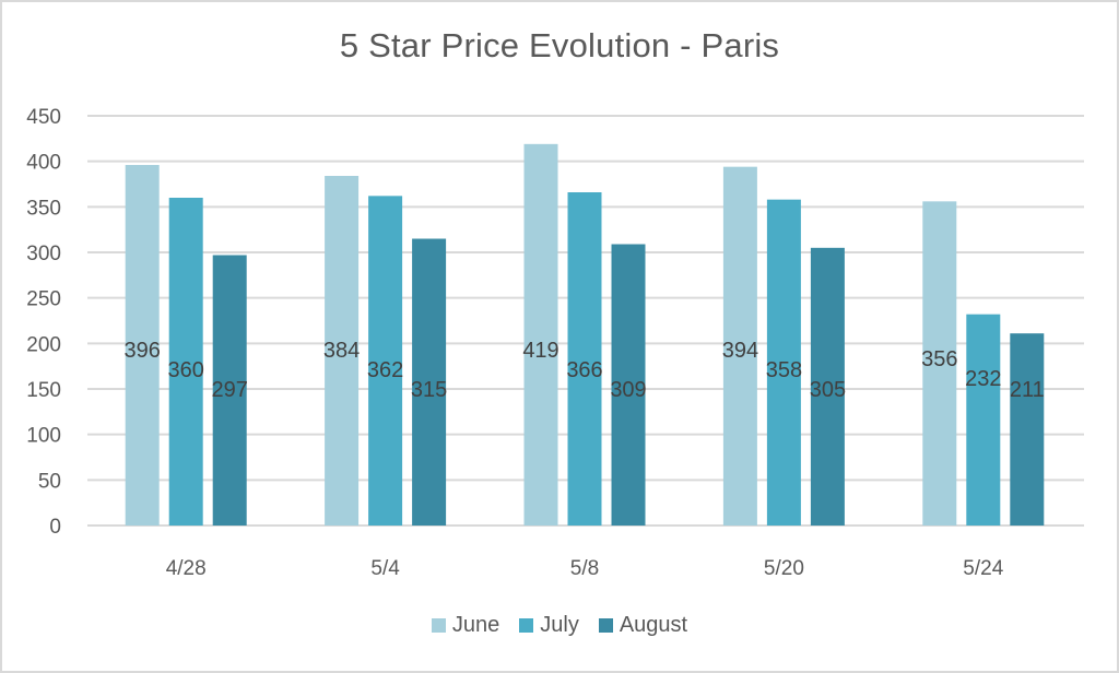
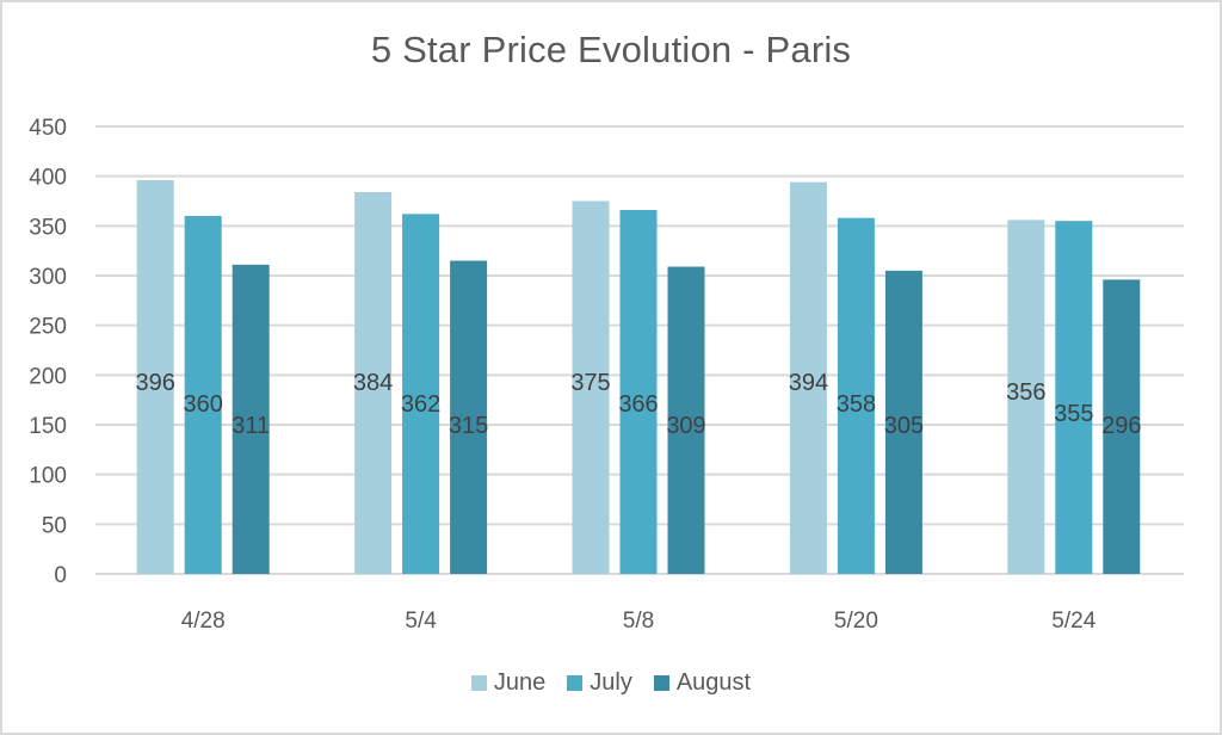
August/4/28: 297 -> 311
June/5/8: 419 -> 375
July/5/24: 232 -> 355
August/5/24: 211 -> 296
